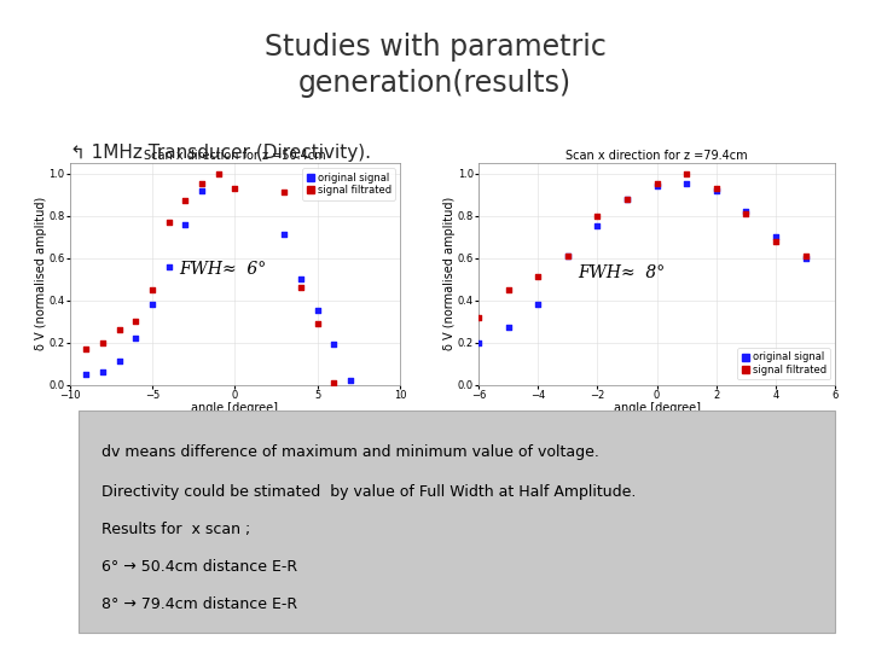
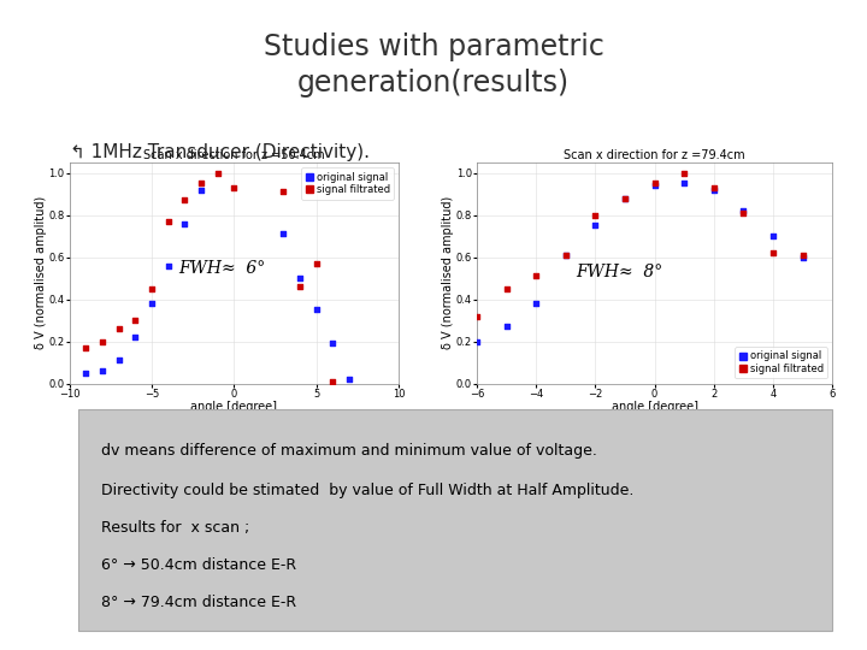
signal filtrated/5: 0.29 -> 0.57
Scan x direction for z =79.4cm/signal filtrated/4: 0.68 -> 0.62
